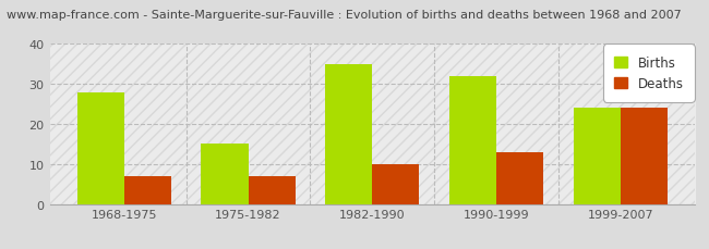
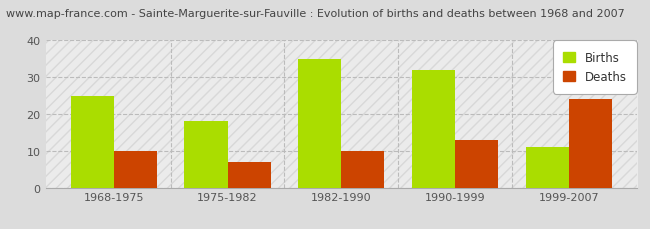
Births/1968-1975: 28 -> 25
Deaths/1968-1975: 7 -> 10
Births/1975-1982: 15 -> 18
Births/1999-2007: 24 -> 11
